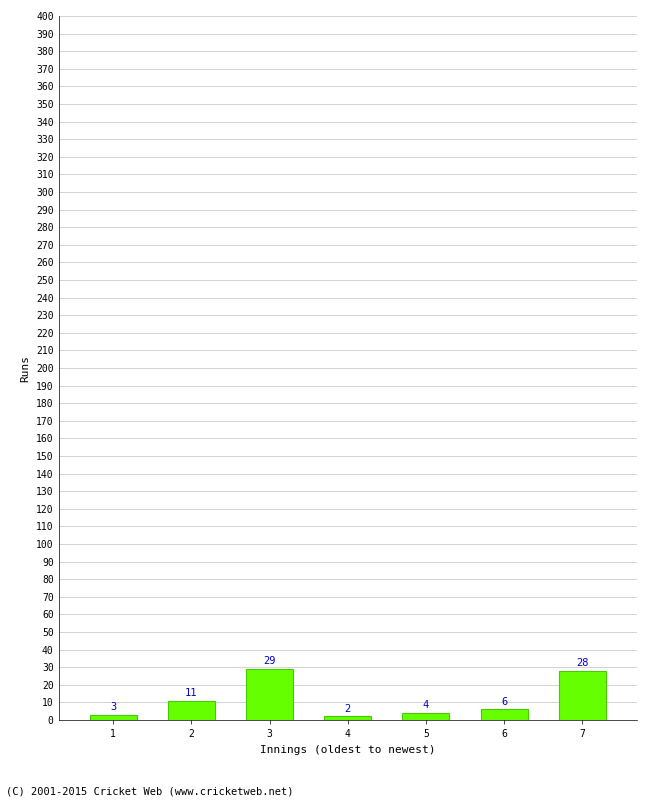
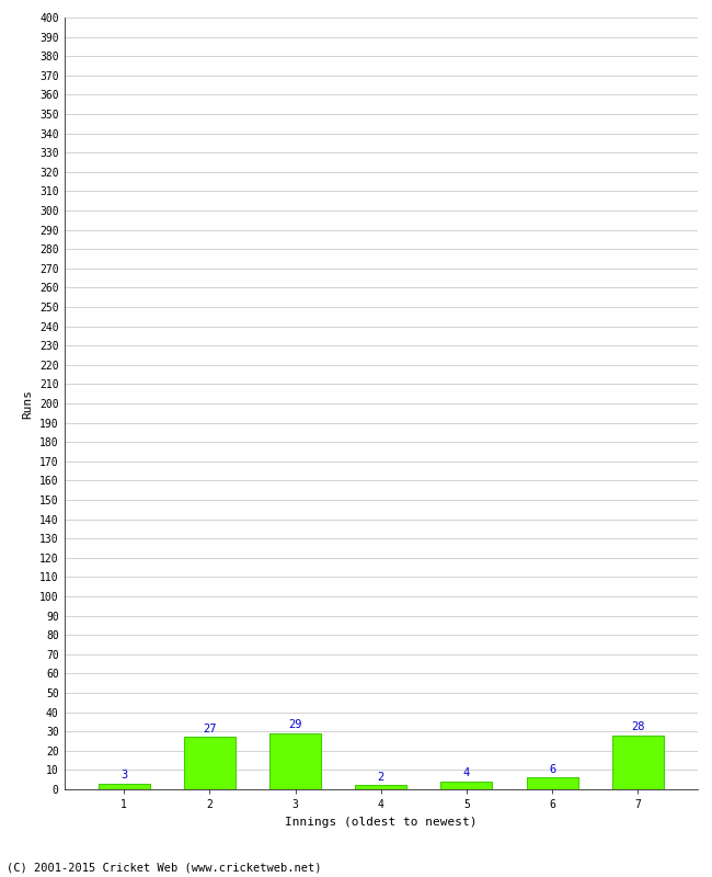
2: 11 -> 27
